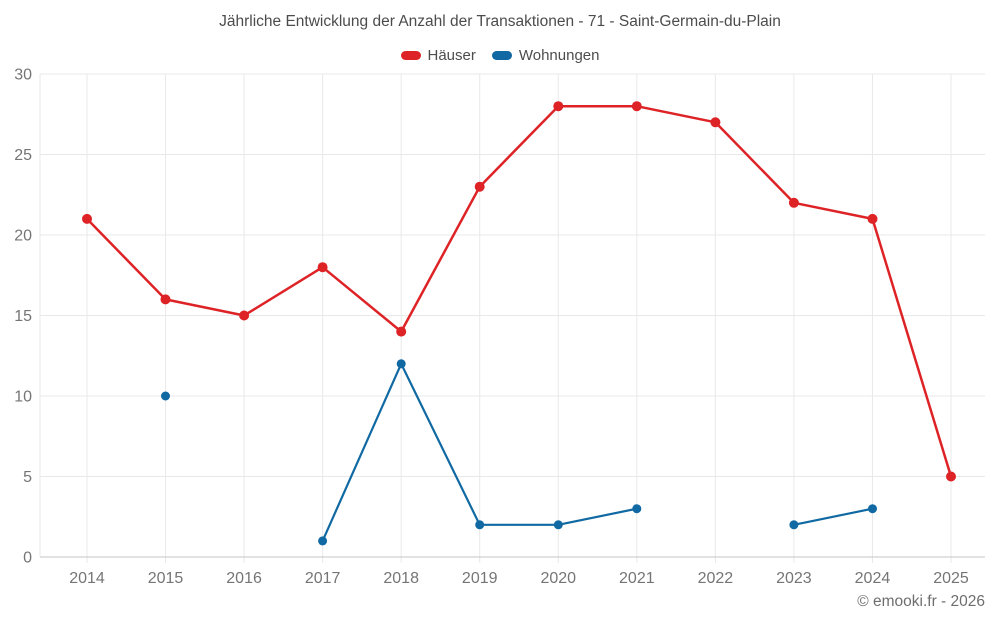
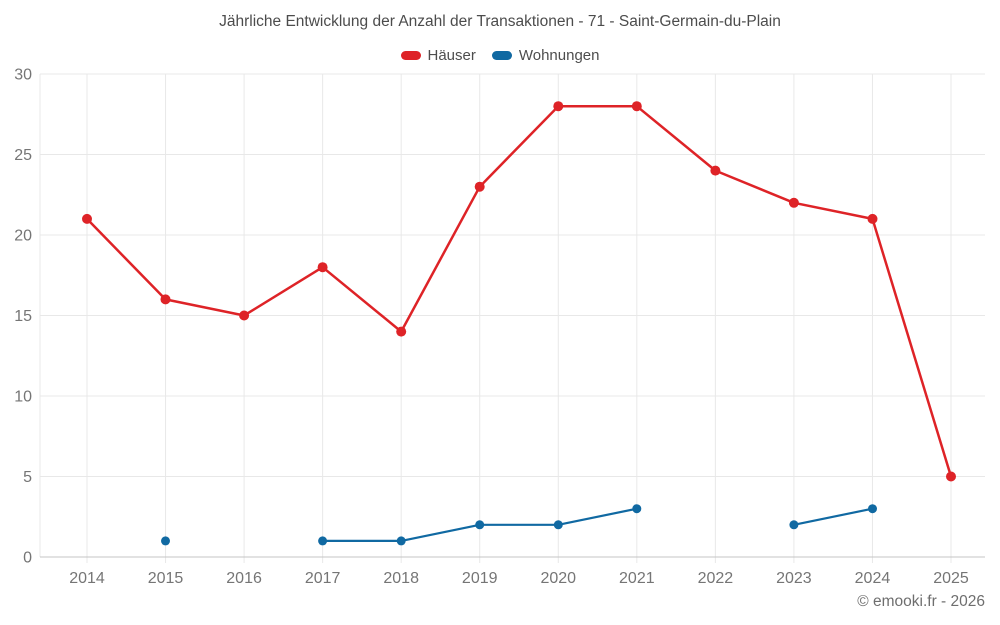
Wohnungen/2015: 10 -> 1
Wohnungen/2018: 12 -> 1
Häuser/2022: 27 -> 24
